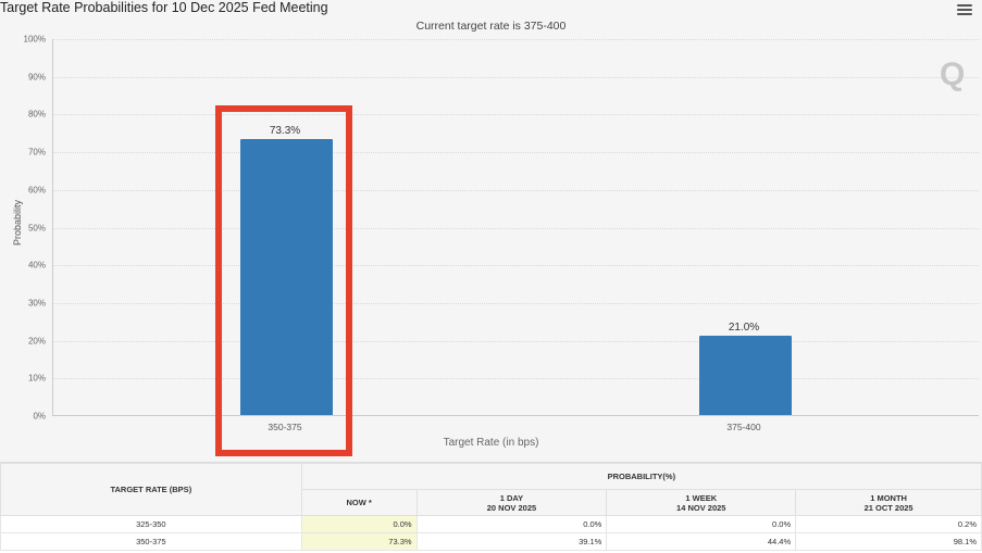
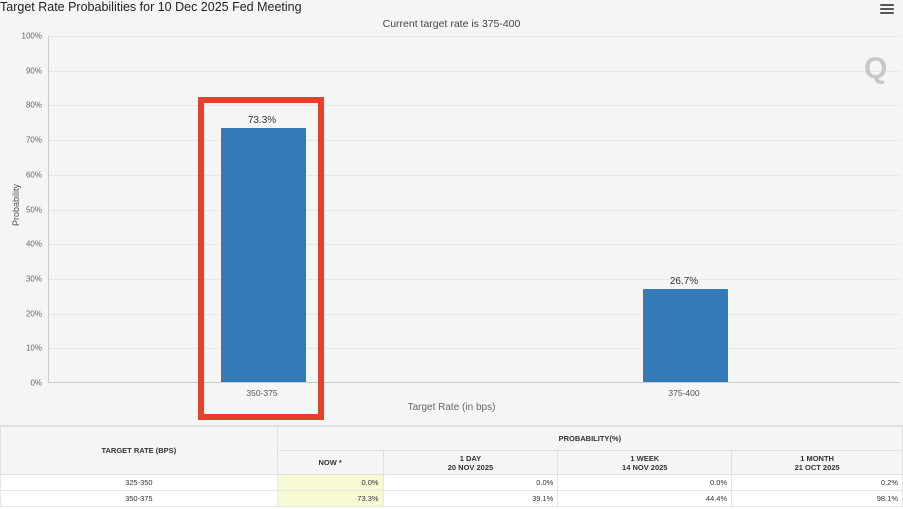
375-400: 21.0% -> 26.7%
